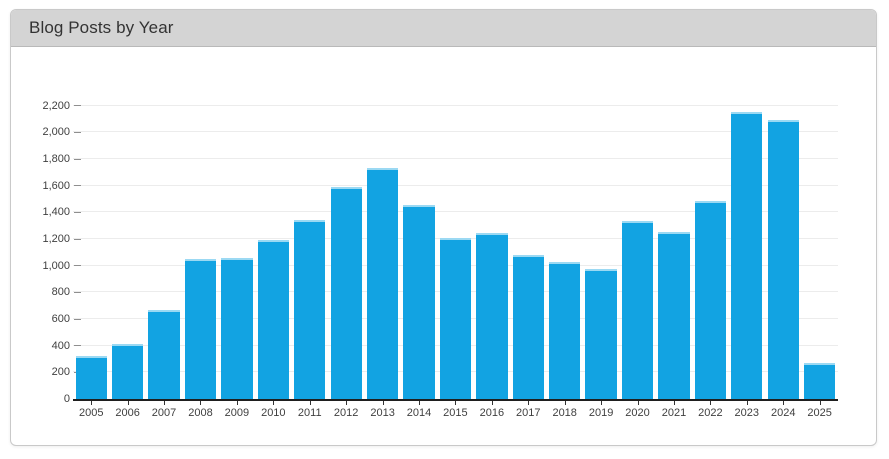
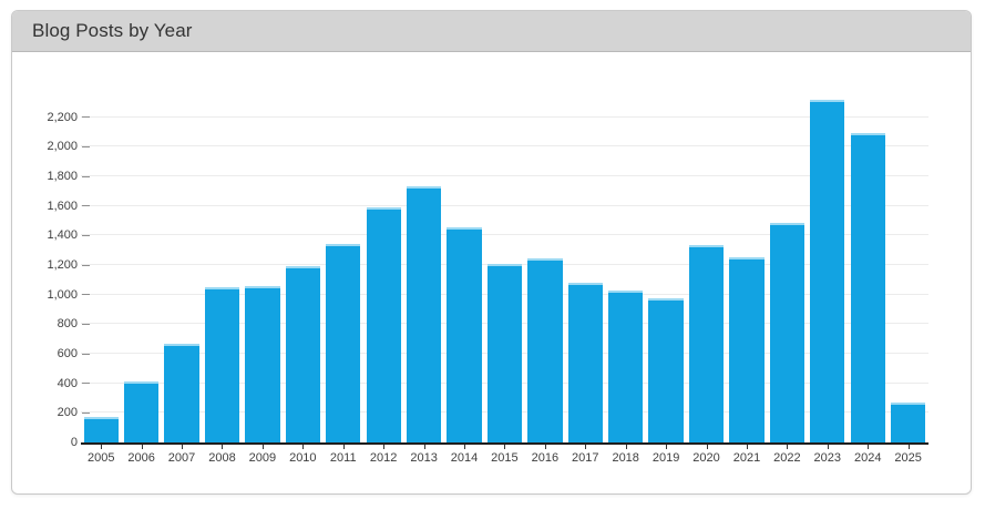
2005: 320 -> 180
2023: 2150 -> 2320
